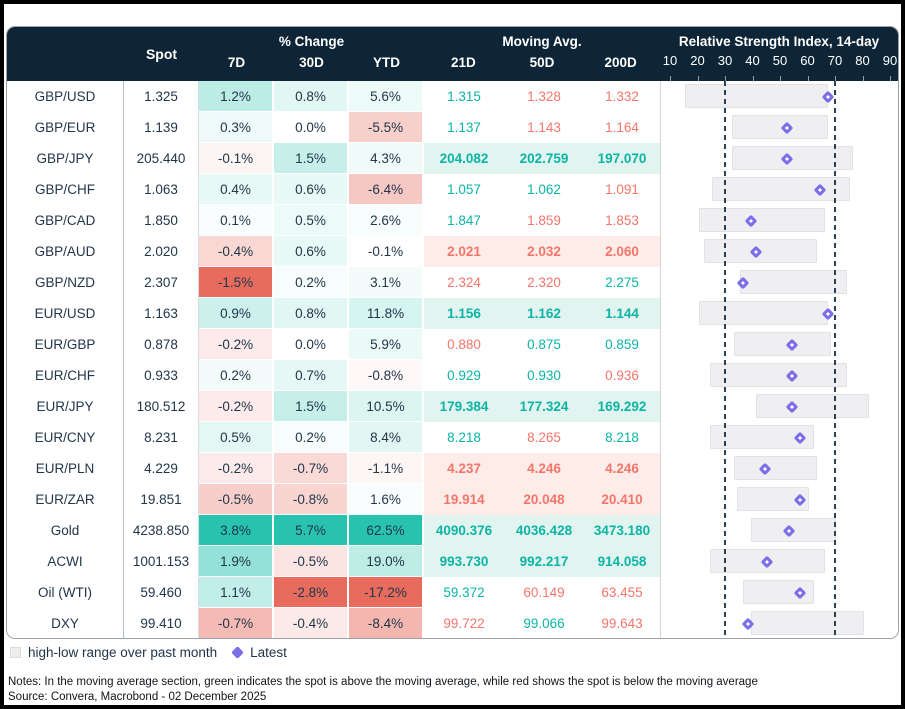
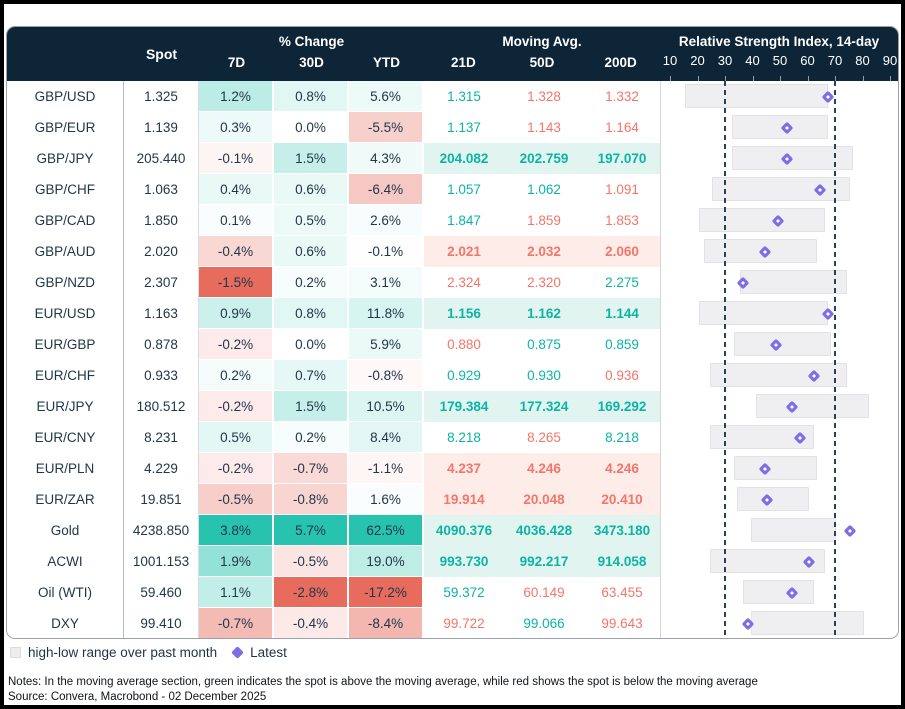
Latest/GBP/CAD: 39 -> 49
Latest/GBP/AUD: 41 -> 44
Latest/EUR/GBP: 54 -> 48
Latest/EUR/CHF: 54 -> 62
Latest/EUR/ZAR: 57 -> 45
Latest/Gold: 53 -> 75
Latest/ACWI: 45 -> 60
Latest/Oil (WTI): 57 -> 54
